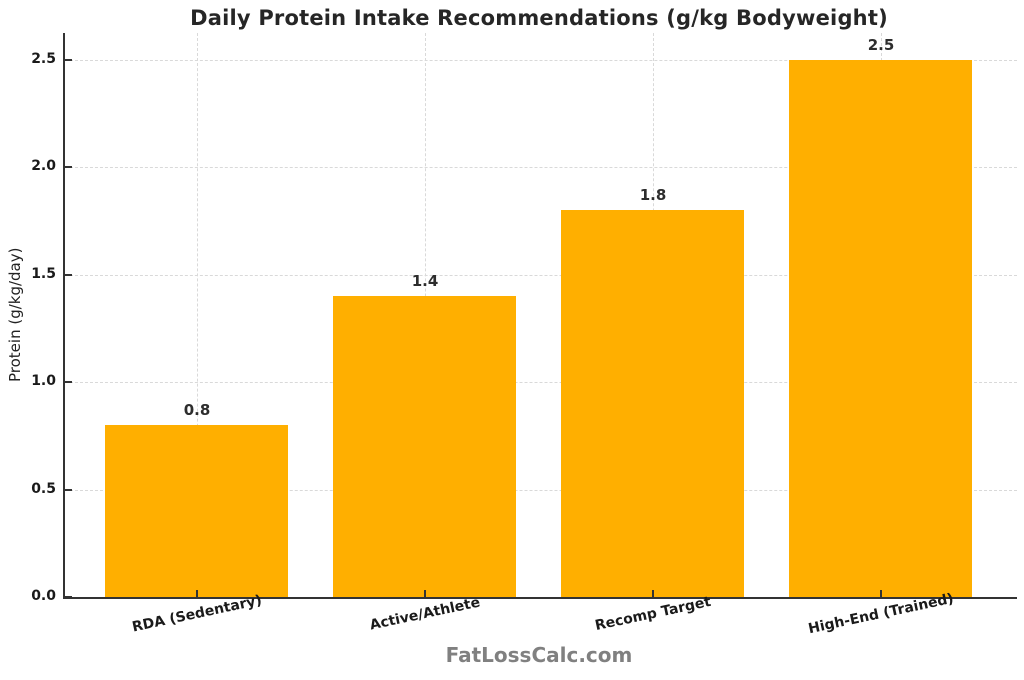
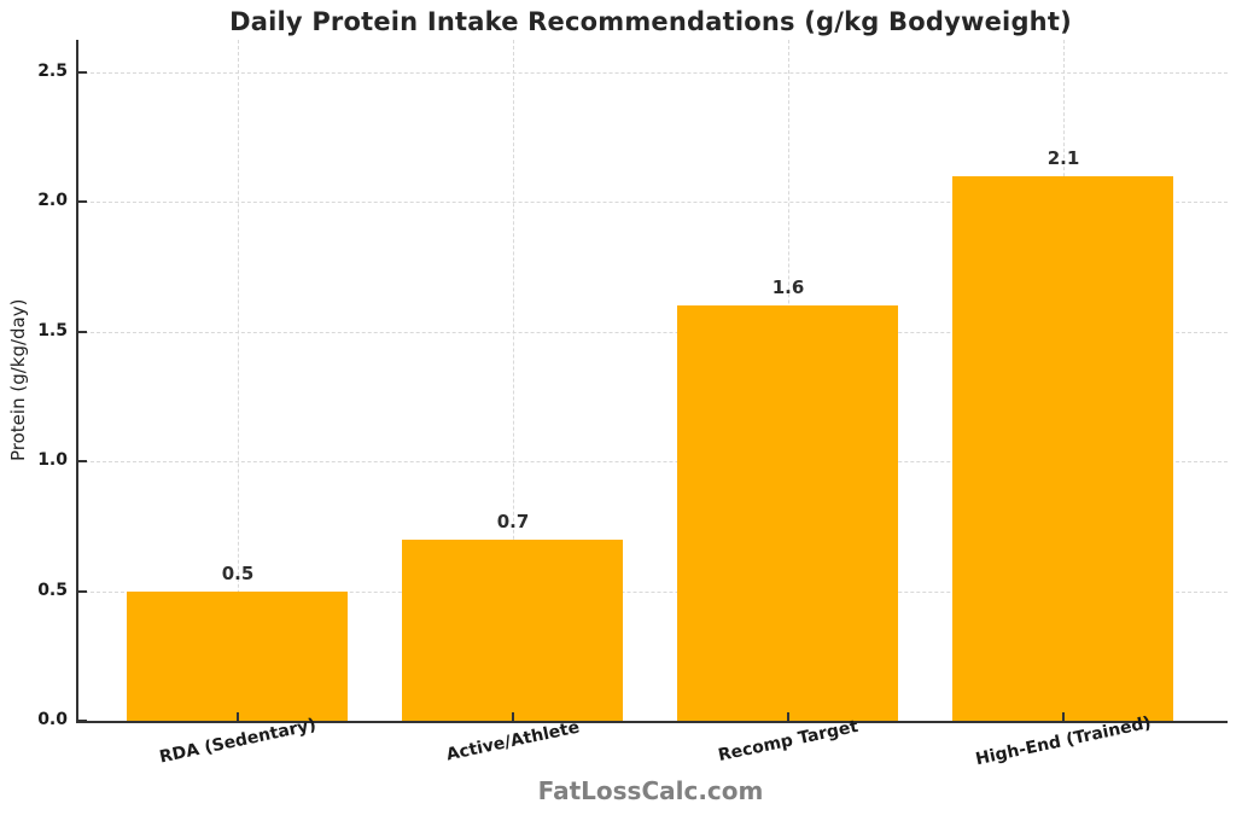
RDA (Sedentary): 0.8 -> 0.5
Active/Athlete: 1.4 -> 0.7
Recomp Target: 1.8 -> 1.6
High-End (Trained): 2.5 -> 2.1
